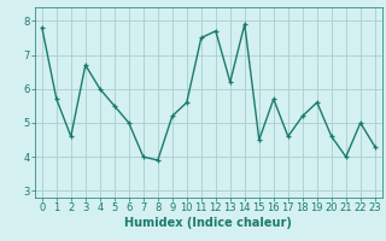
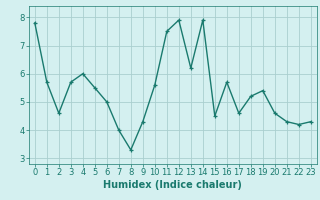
3: 6.7 -> 5.7
8: 3.9 -> 3.3
9: 5.2 -> 4.3
12: 7.7 -> 7.9
19: 5.6 -> 5.4
21: 4.0 -> 4.3
22: 5.0 -> 4.2
